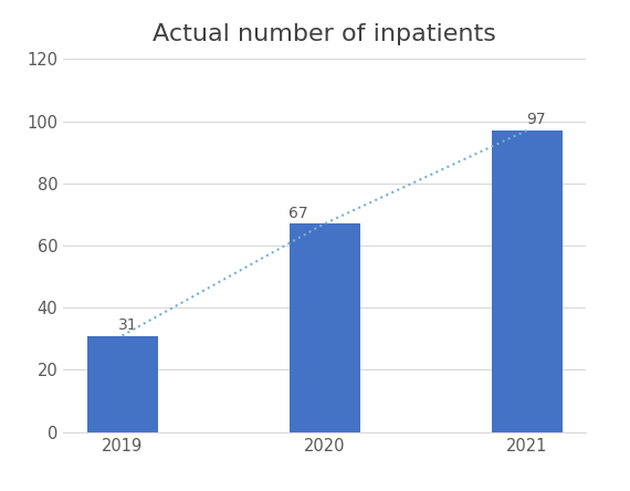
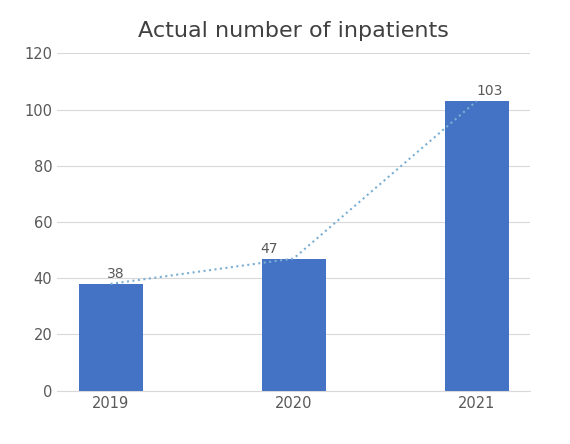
2019: 31 -> 38
2020: 67 -> 47
2021: 97 -> 103
